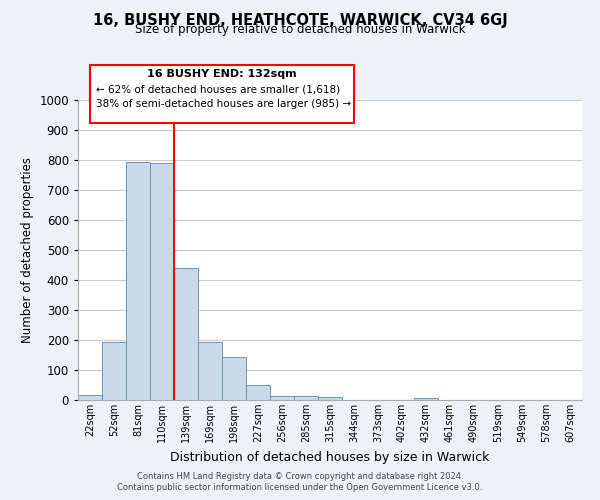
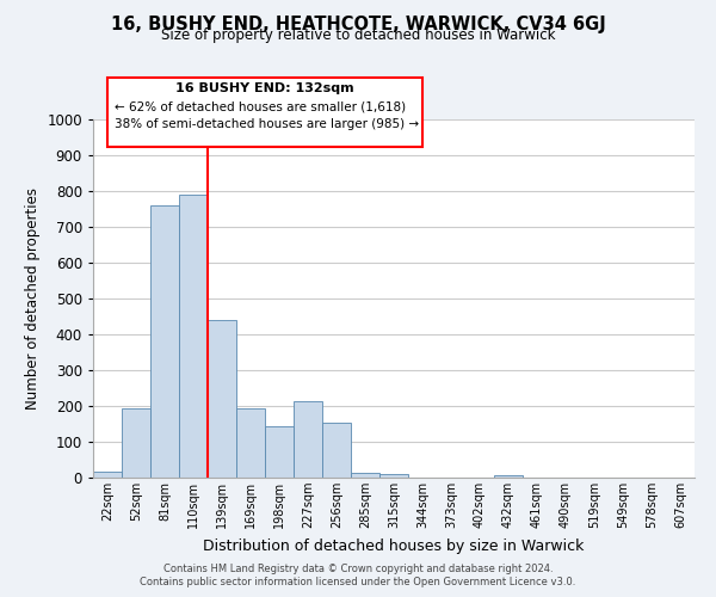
81sqm: 793 -> 760
227sqm: 50 -> 215
256sqm: 15 -> 155
